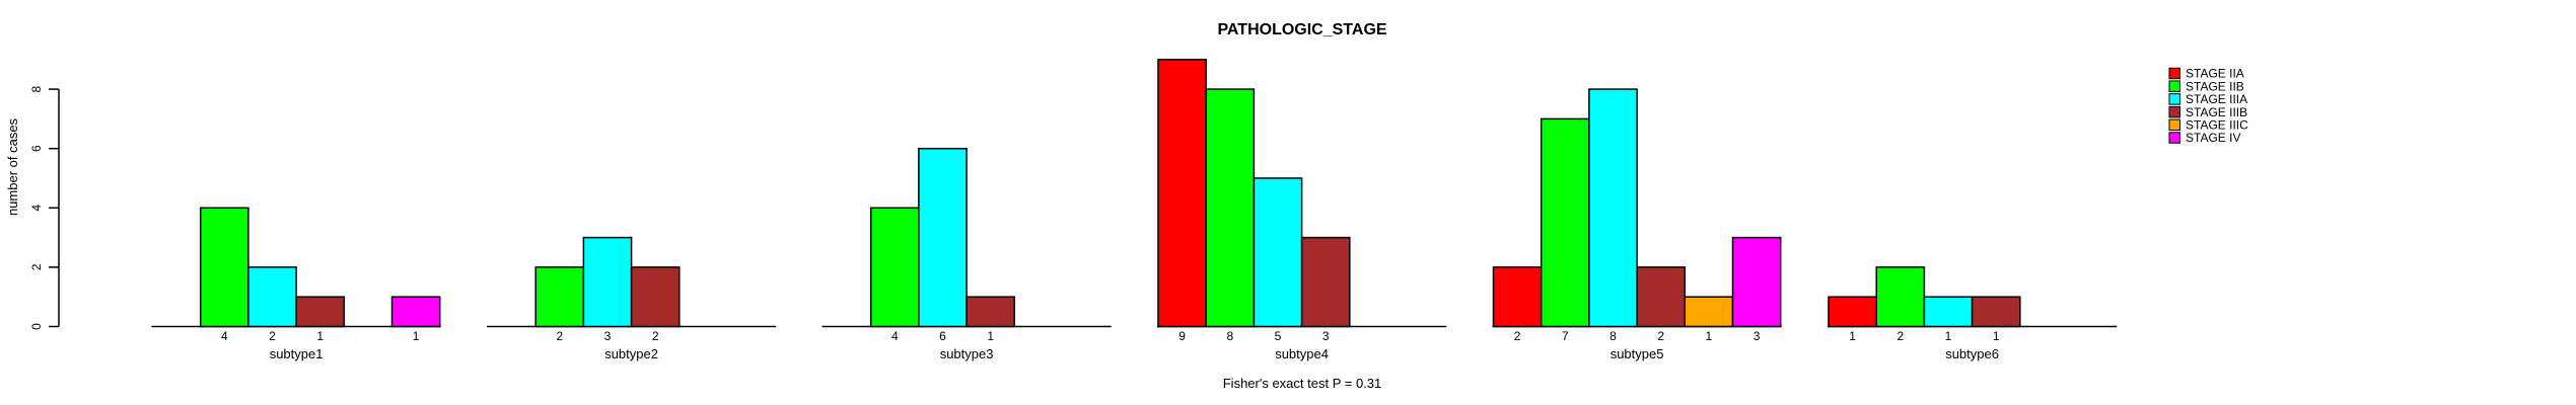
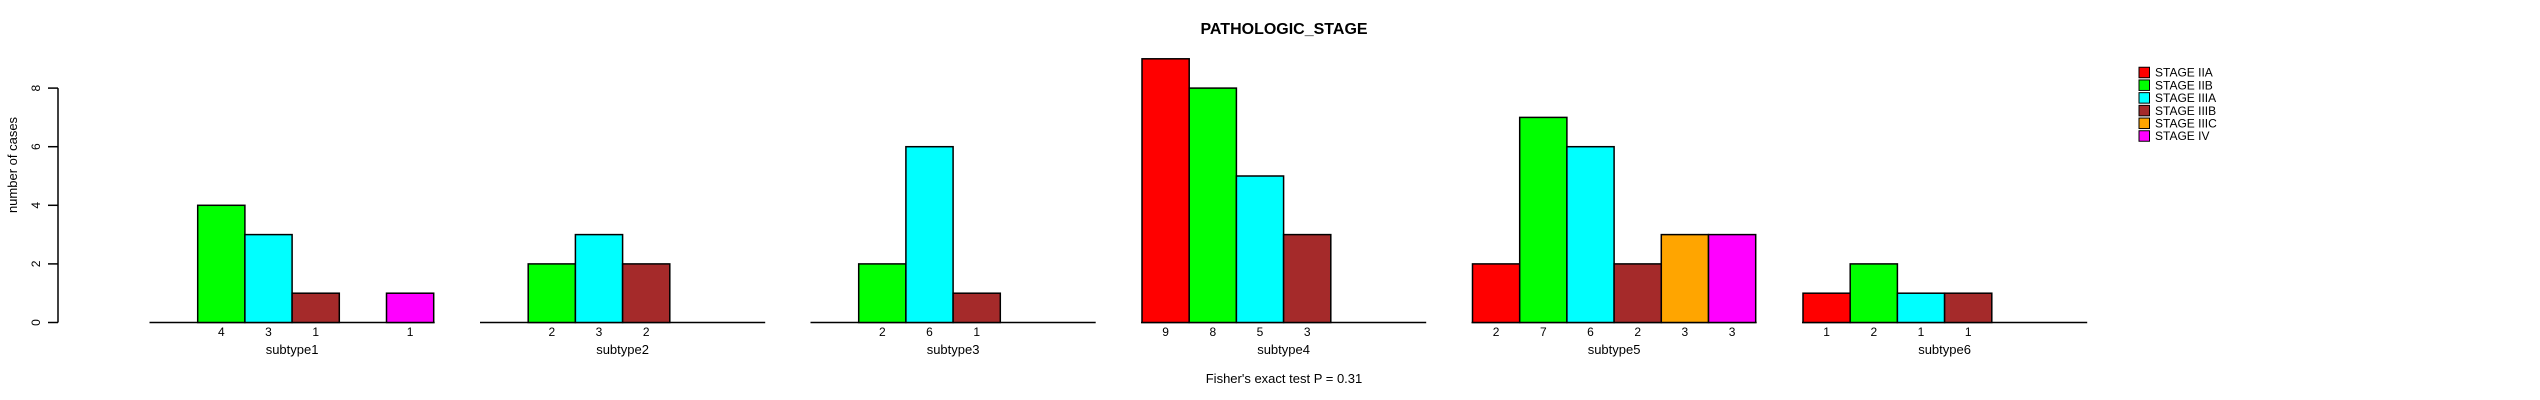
STAGE IIIA/subtype1: 2 -> 3
STAGE IIB/subtype3: 4 -> 2
STAGE IIIA/subtype5: 8 -> 6
STAGE IIIC/subtype5: 1 -> 3
